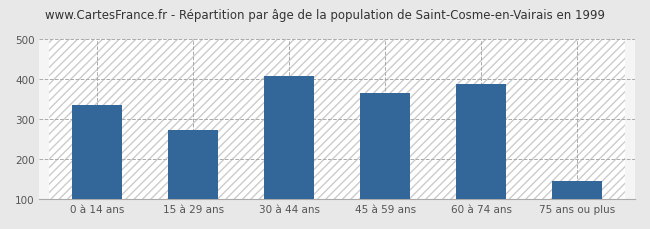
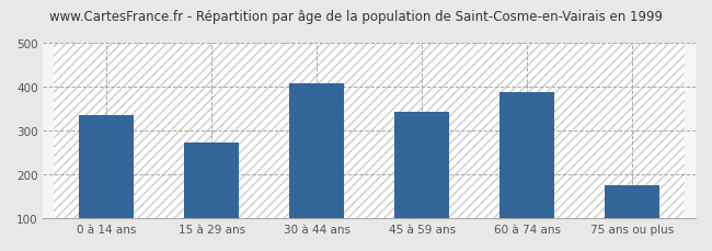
45 à 59 ans: 365 -> 342
75 ans ou plus: 145 -> 175
